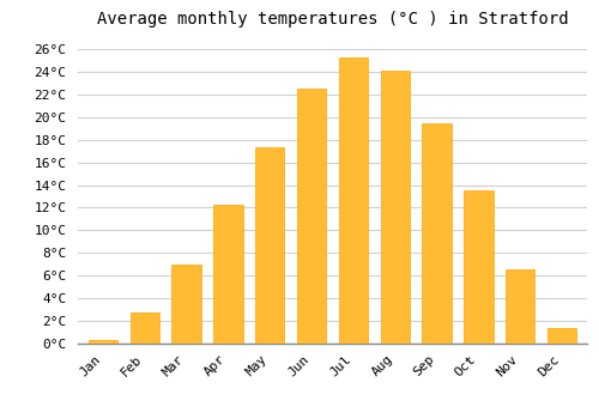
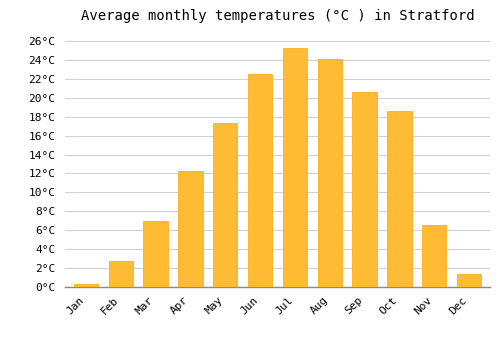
Sep: 19.4°C -> 20.6°C
Oct: 13.5°C -> 18.6°C
